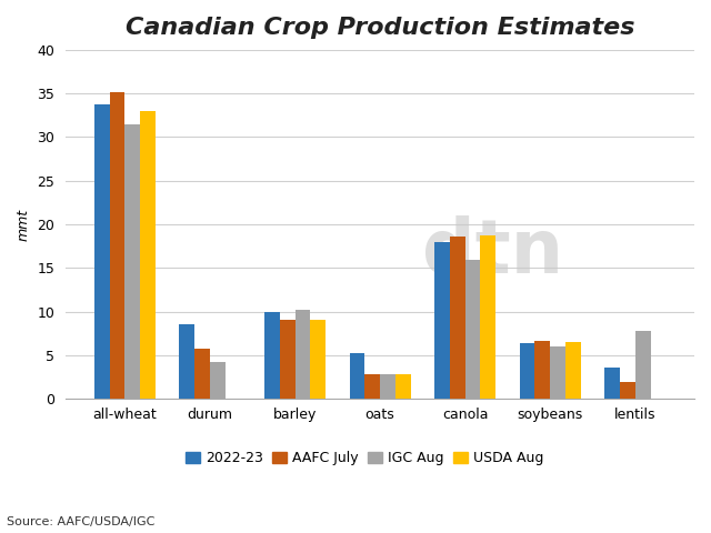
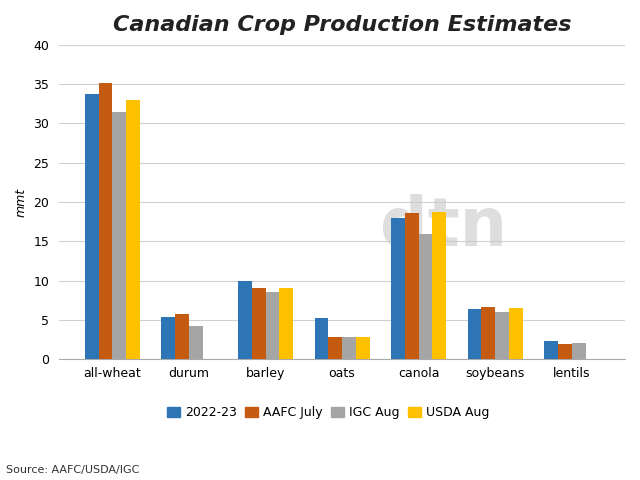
2022-23/durum: 8.6 -> 5.4
IGC Aug/barley: 10.2 -> 8.5
2022-23/lentils: 3.6 -> 2.3
IGC Aug/lentils: 7.8 -> 2.1
